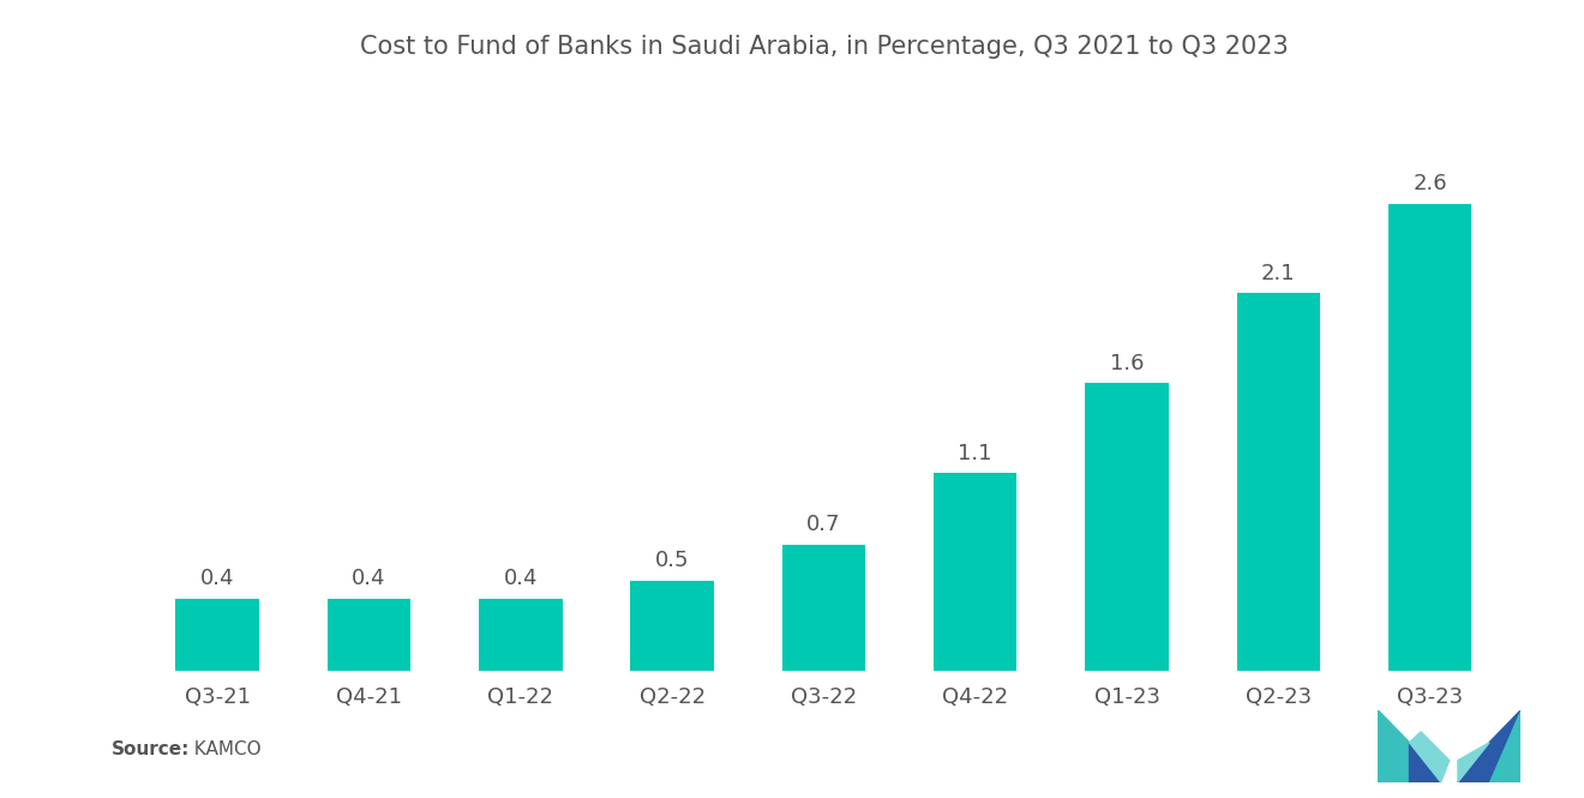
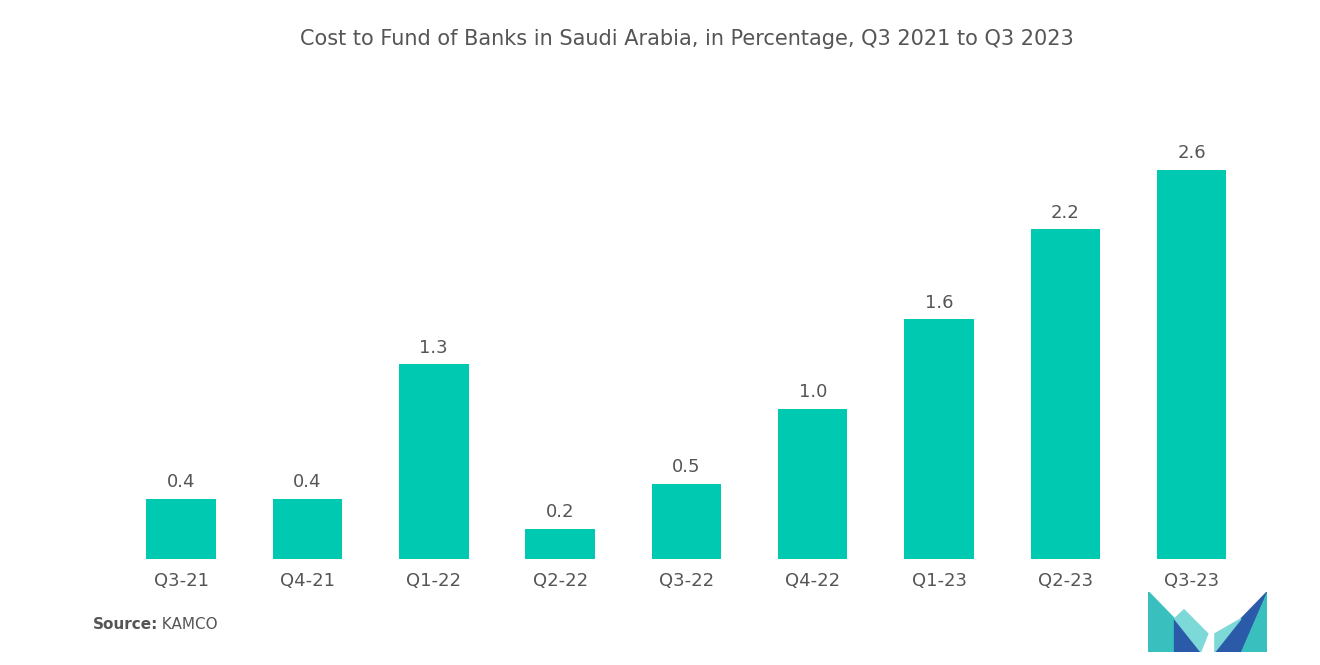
Q1-22: 0.4 -> 1.3
Q2-22: 0.5 -> 0.2
Q3-22: 0.7 -> 0.5
Q4-22: 1.1 -> 1.0
Q2-23: 2.1 -> 2.2
